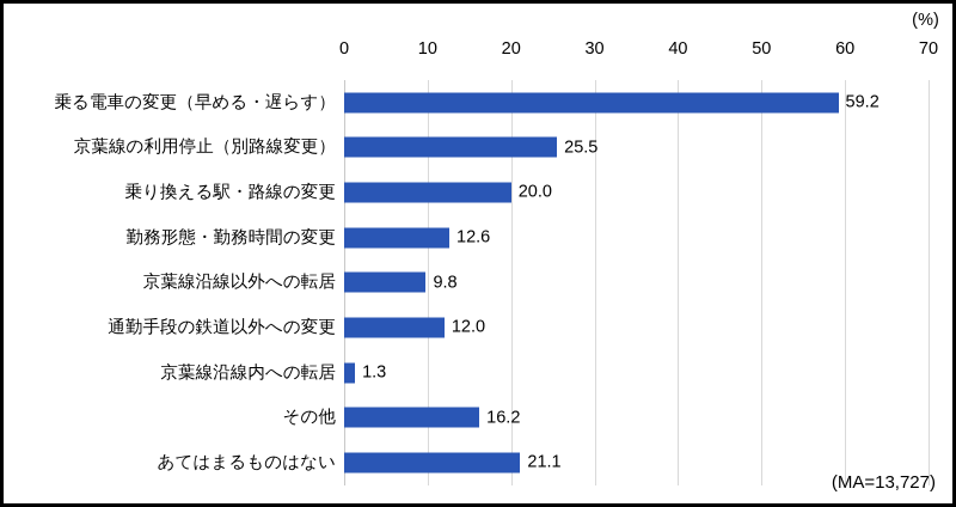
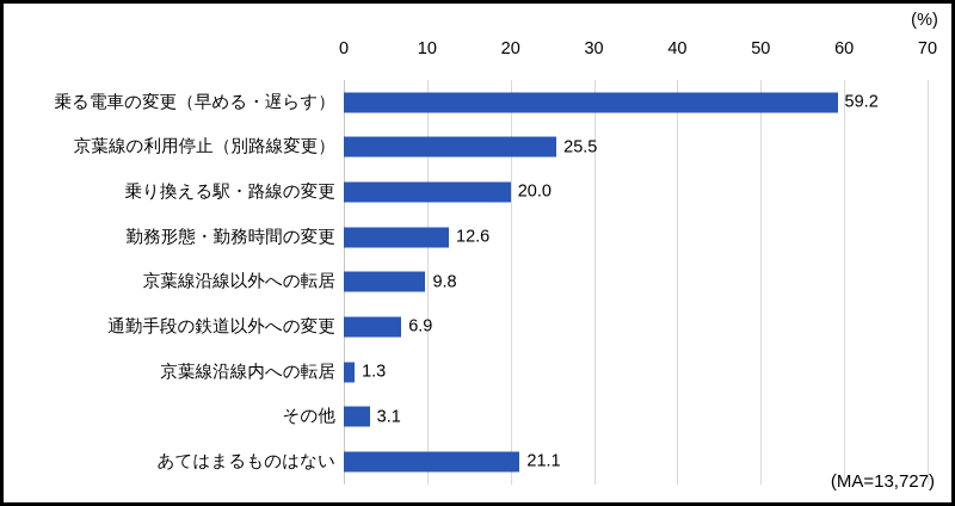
通勤手段の鉄道以外への変更: 12.0 -> 6.9
その他: 16.2 -> 3.1
